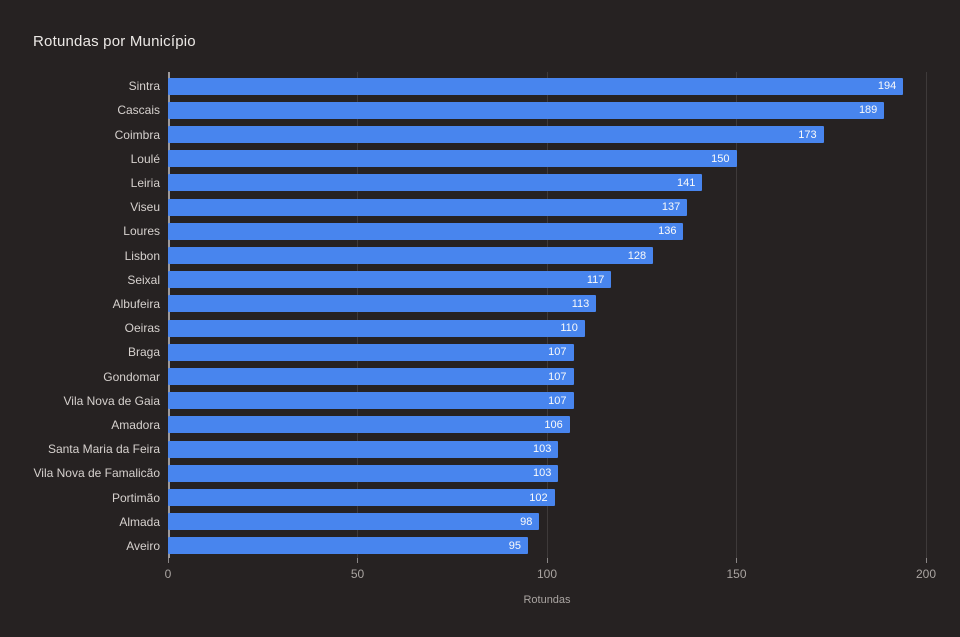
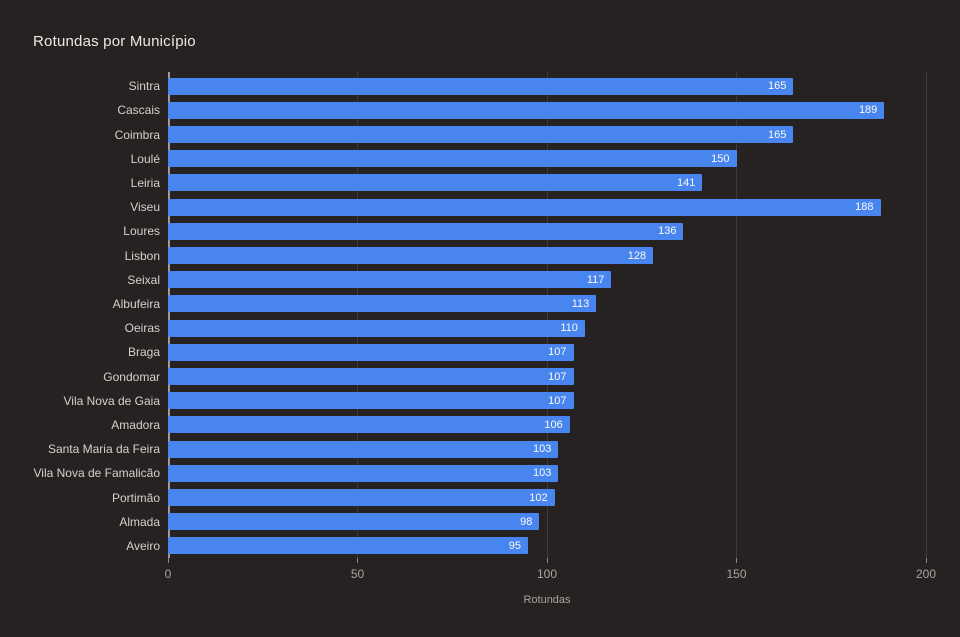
Sintra: 194 -> 165
Coimbra: 173 -> 165
Viseu: 137 -> 188
